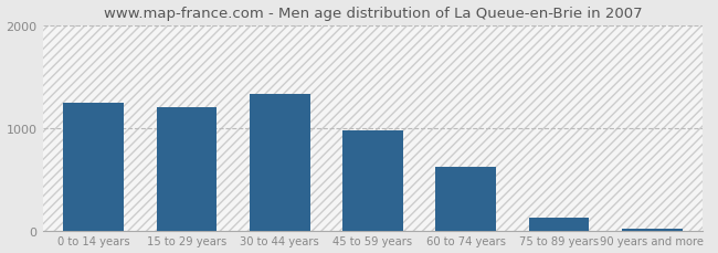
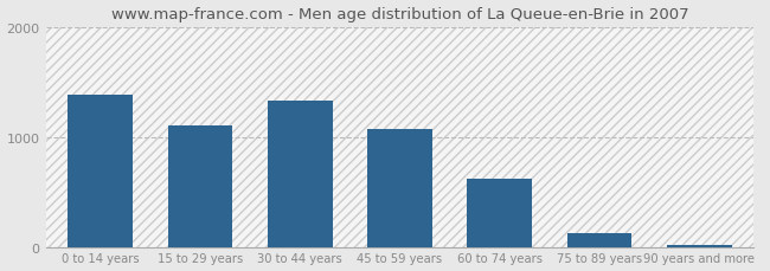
0 to 14 years: 1240 -> 1380
15 to 29 years: 1200 -> 1100
45 to 59 years: 980 -> 1070
